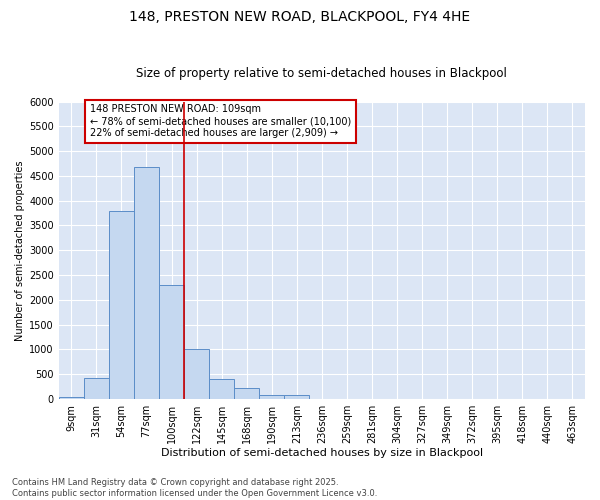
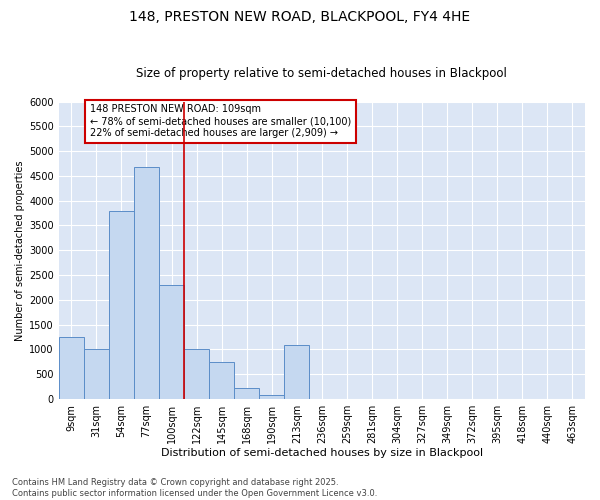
9sqm: 50 -> 1250
31sqm: 430 -> 1000
145sqm: 400 -> 750
213sqm: 80 -> 1100
